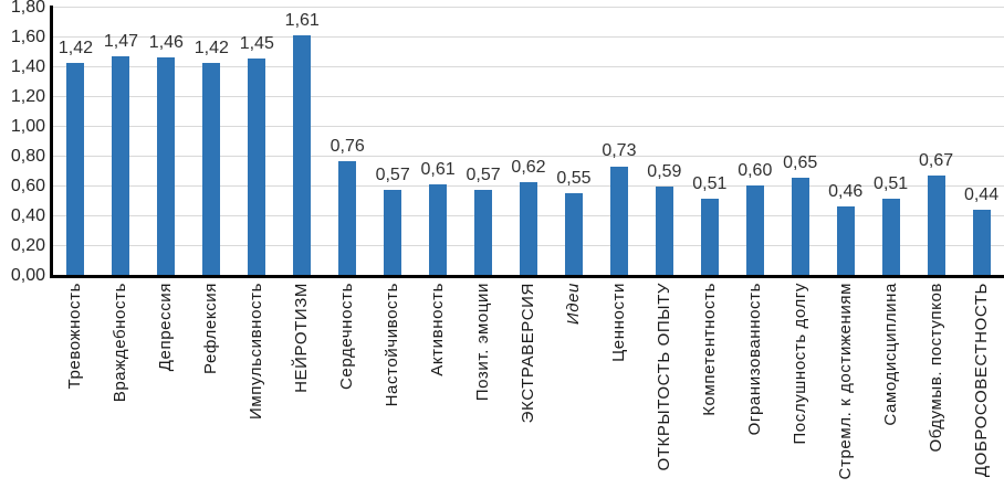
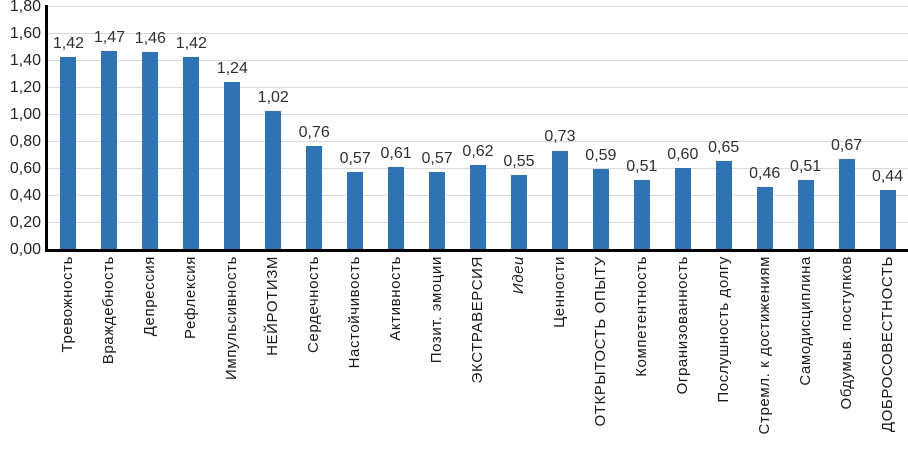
Импульсивность: 1,45 -> 1,24
НЕЙРОТИЗМ: 1,61 -> 1,02
